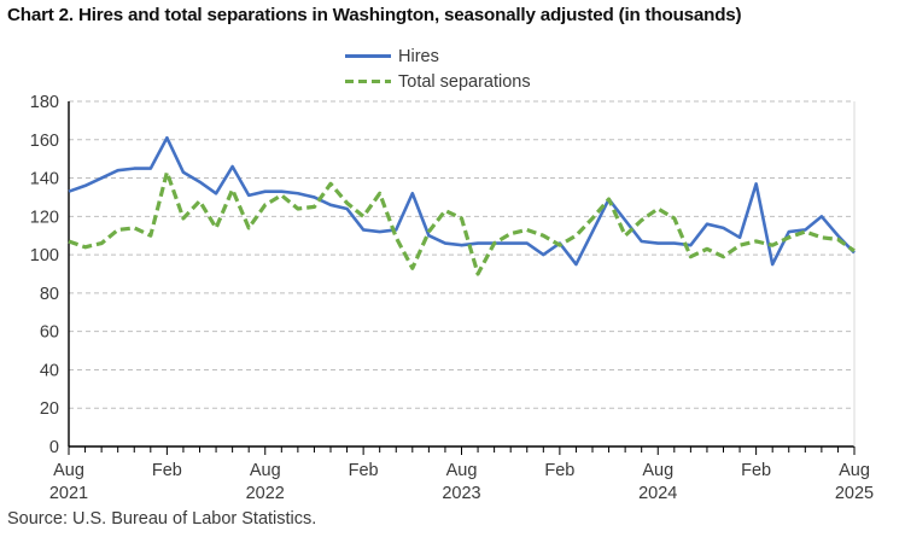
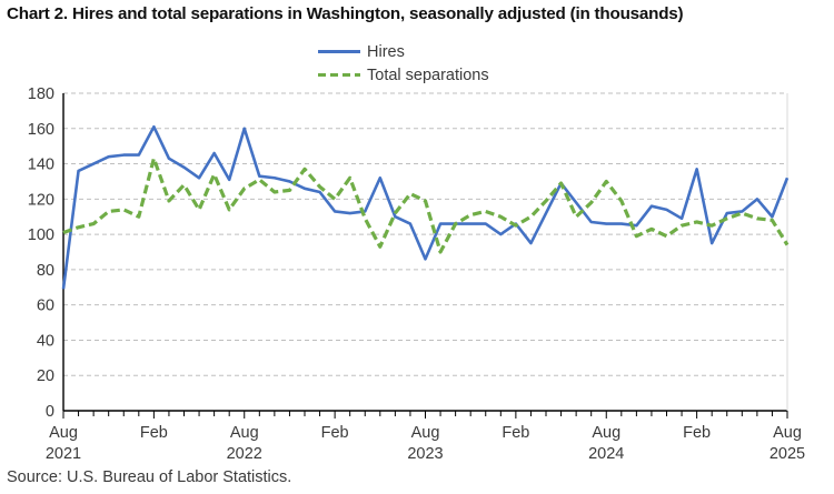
Hires/Aug 2021: 133 -> 69
Total separations/Aug 2021: 107 -> 101
Hires/Aug 2022: 133 -> 160
Hires/Aug 2023: 105 -> 86
Total separations/Aug 2024: 124 -> 130
Hires/Aug 2025: 101 -> 132
Total separations/Aug 2025: 102 -> 94
